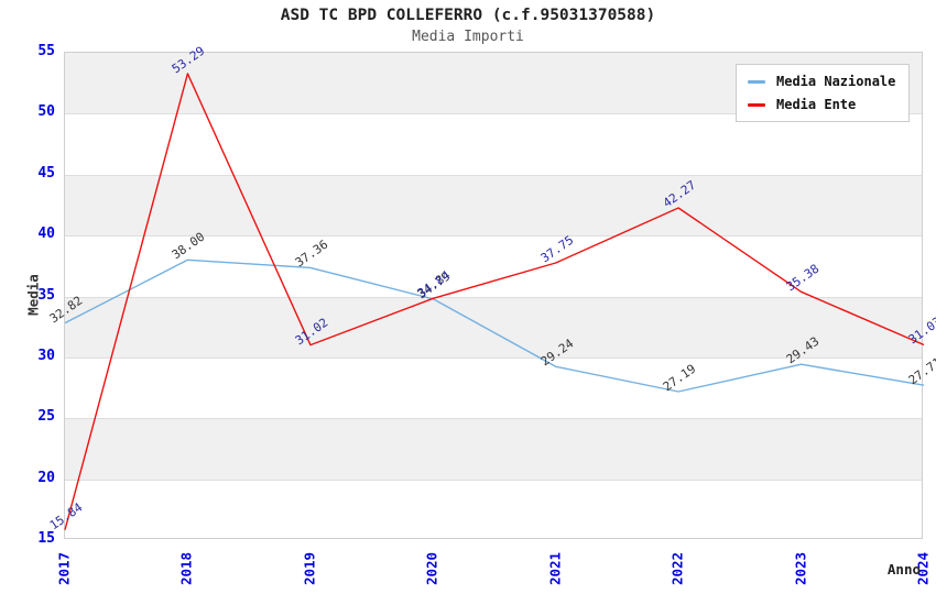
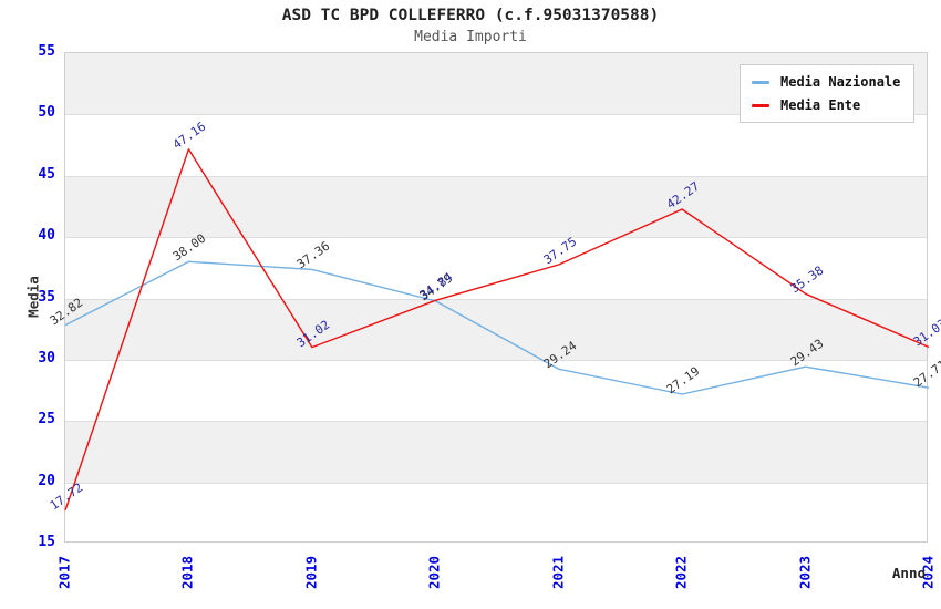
Media Ente/2017: 15.84 -> 17.72
Media Ente/2018: 53.29 -> 47.16
